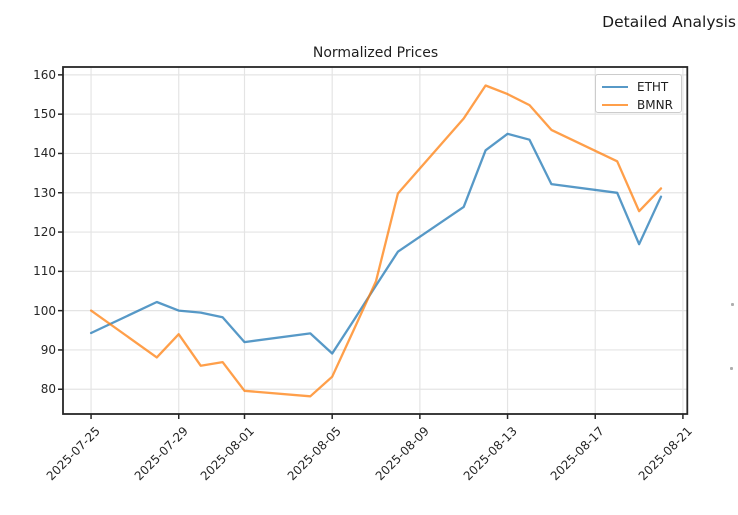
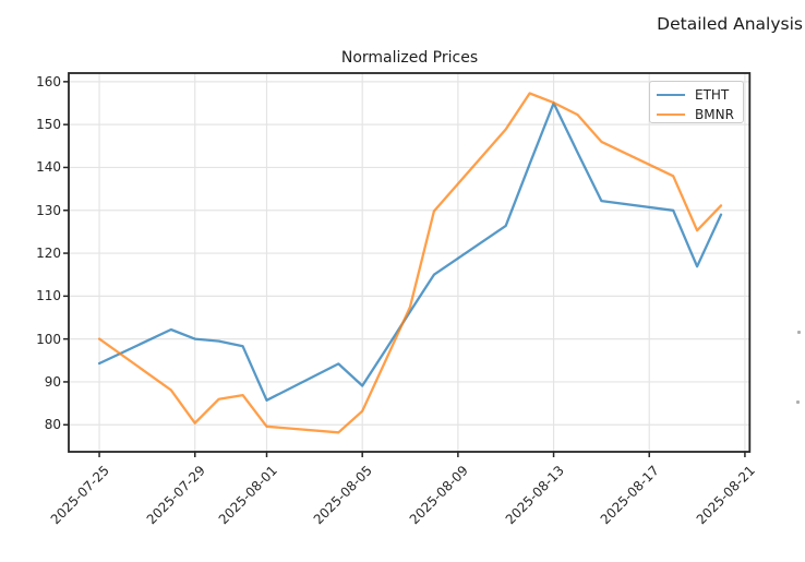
BMNR/2025-07-29: 94 -> 80
ETHT/2025-08-01: 92 -> 86
ETHT/2025-08-13: 145 -> 155
